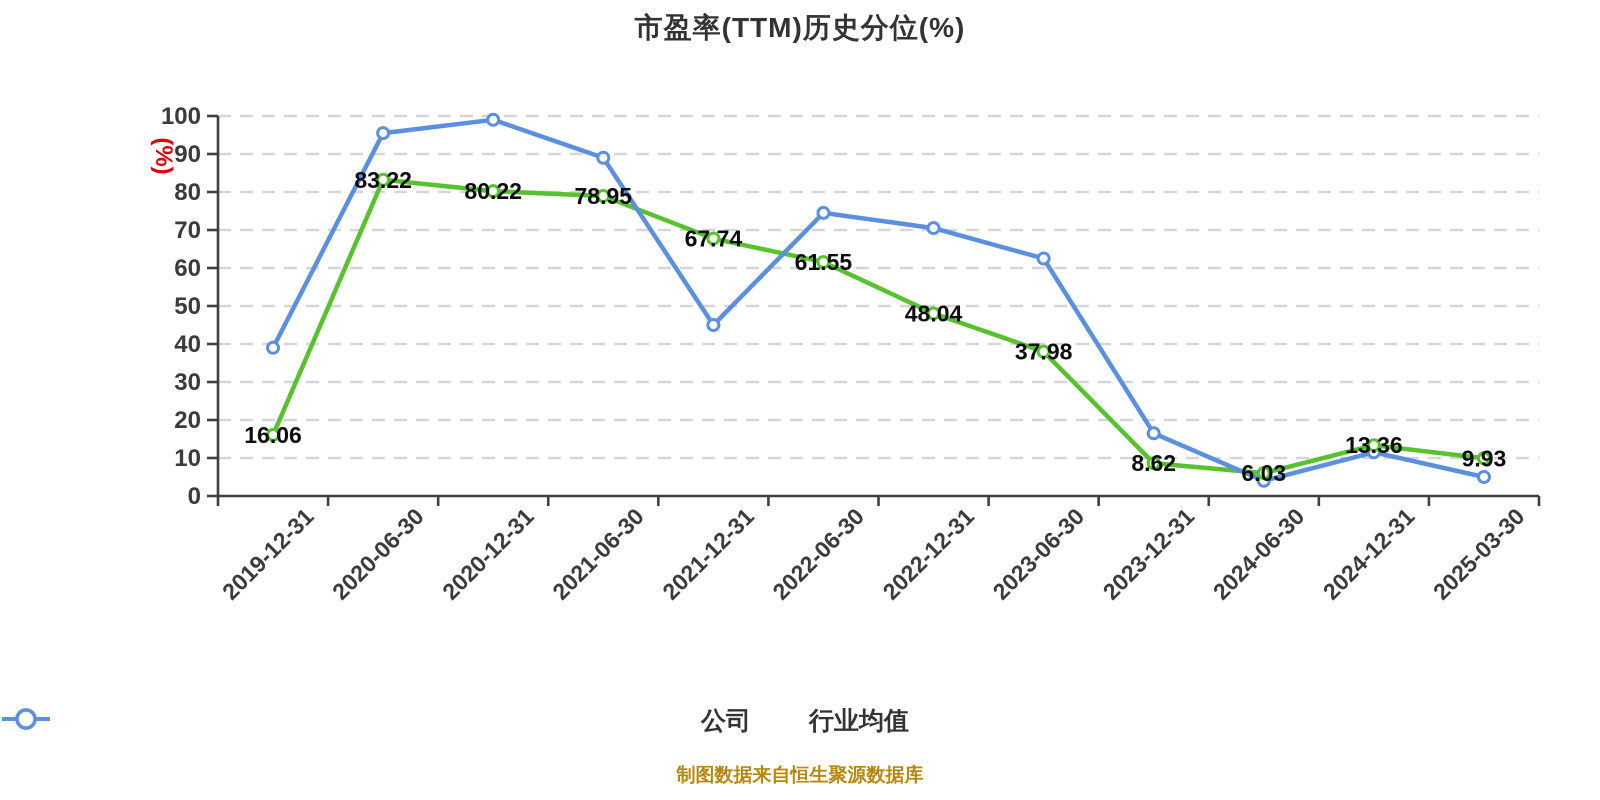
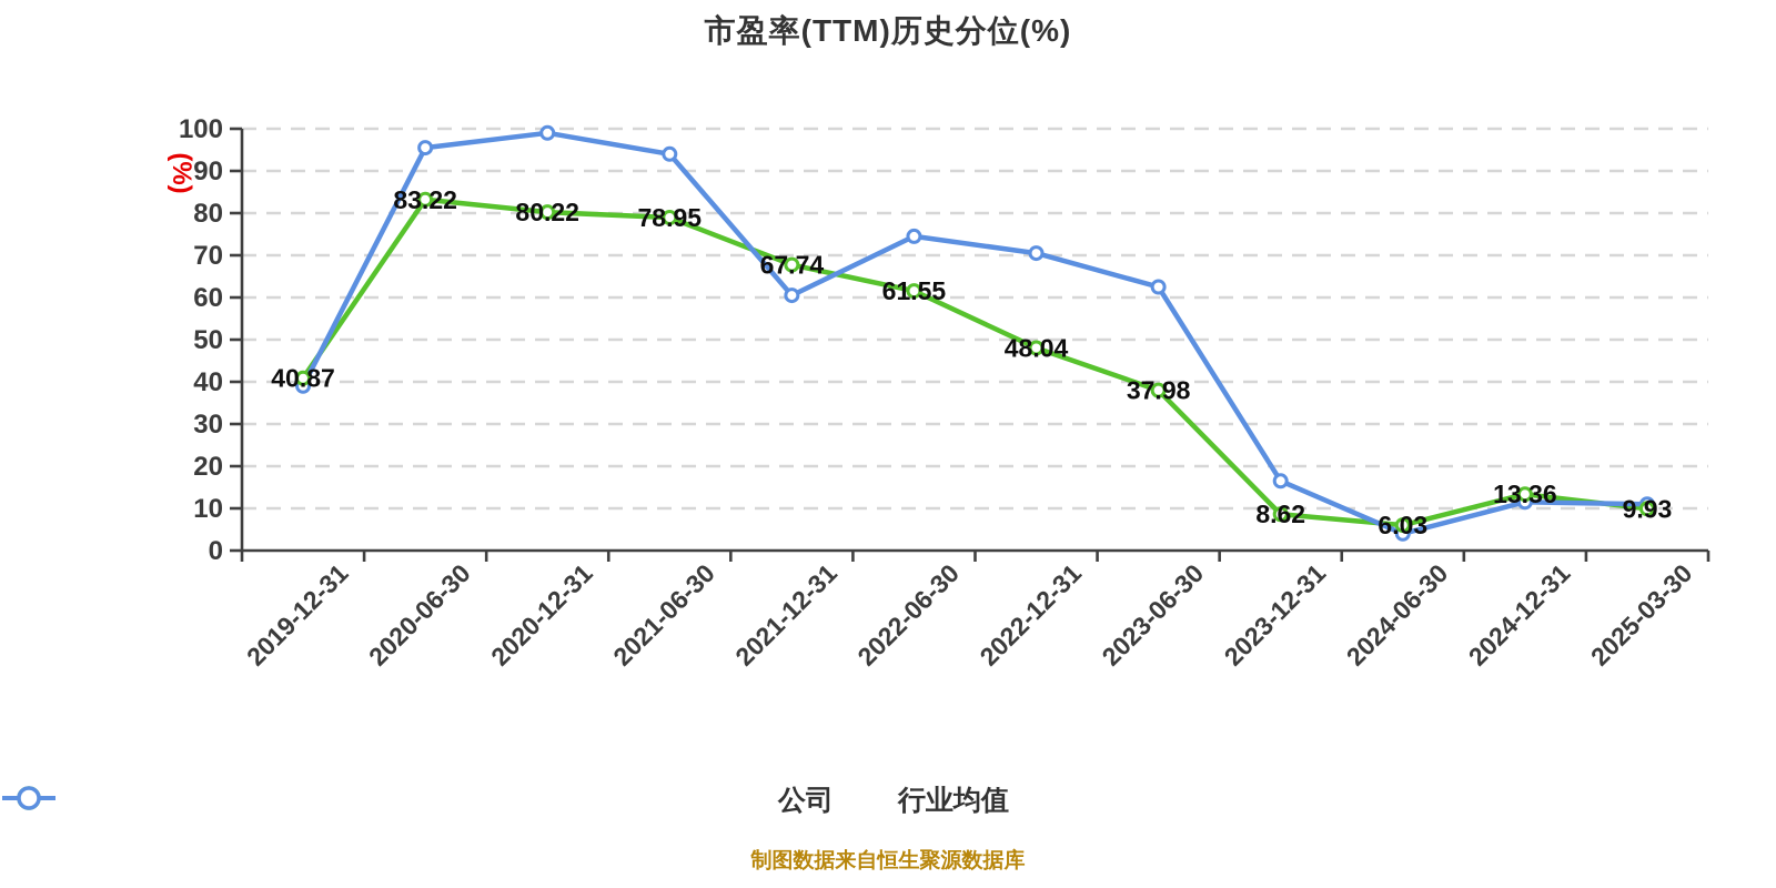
公司/2019-12-31: 16.06 -> 40.87
行业均值/2021-06-30: 89 -> 94
行业均值/2021-12-31: 45 -> 60
行业均值/2025-03-30: 5 -> 11
